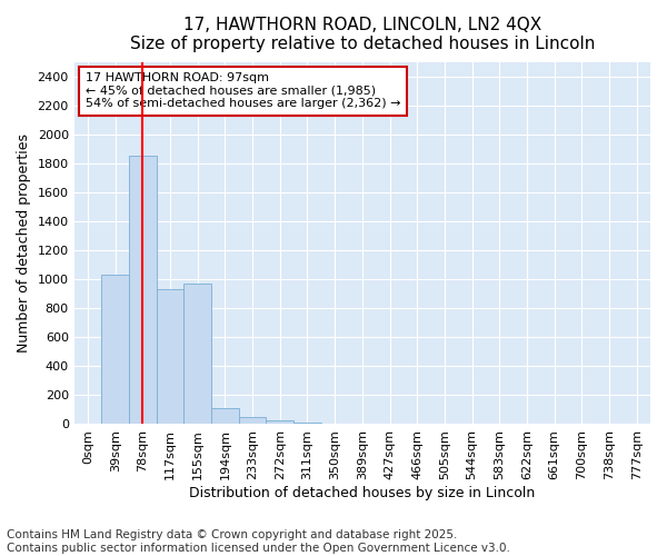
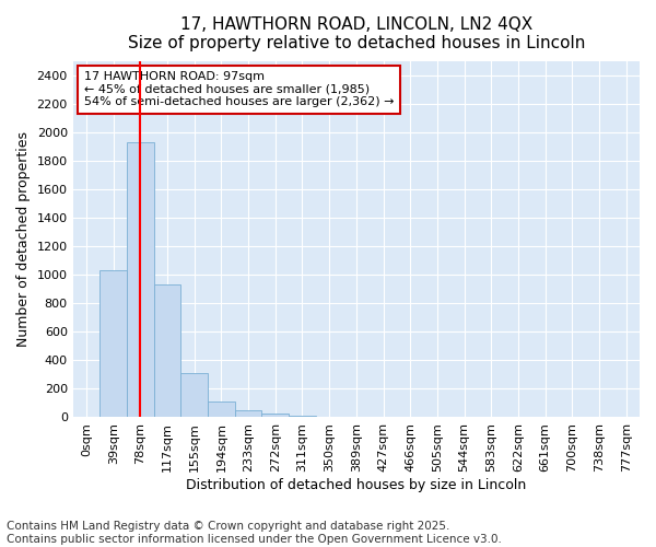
78sqm: 1850 -> 1920
155sqm: 970 -> 310
